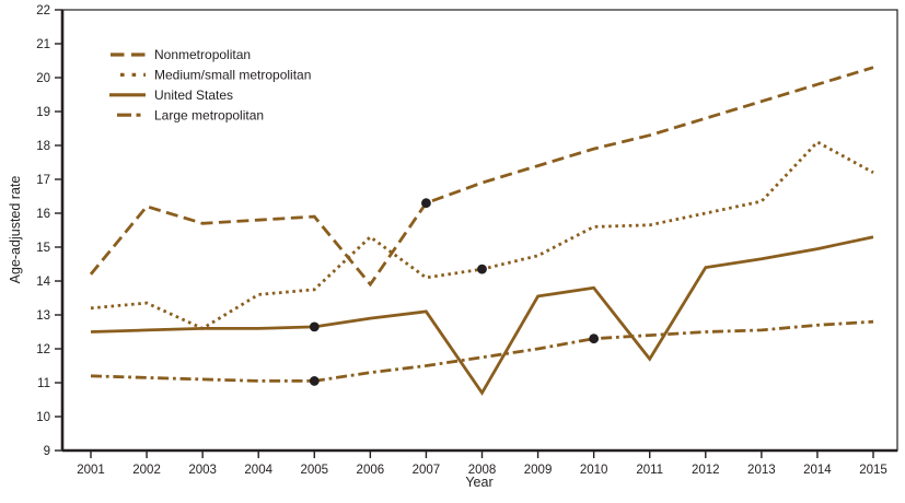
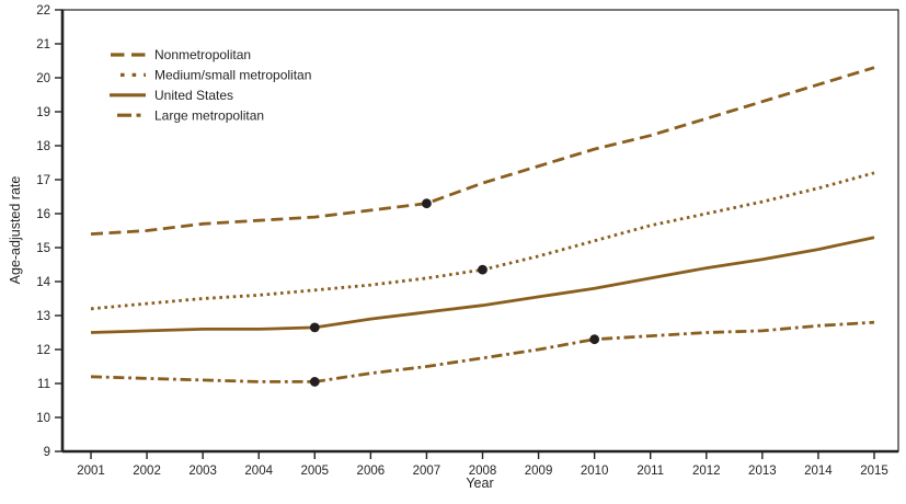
Nonmetropolitan/2001: 14.2 -> 15.4
Nonmetropolitan/2002: 16.2 -> 15.5
Medium/small metropolitan/2003: 12.6 -> 13.5
Nonmetropolitan/2006: 13.9 -> 16.1
Medium/small metropolitan/2006: 15.3 -> 13.9
United States/2008: 10.7 -> 13.3
Medium/small metropolitan/2010: 15.6 -> 15.2
United States/2011: 11.7 -> 14.1
Medium/small metropolitan/2014: 18.1 -> 16.8
